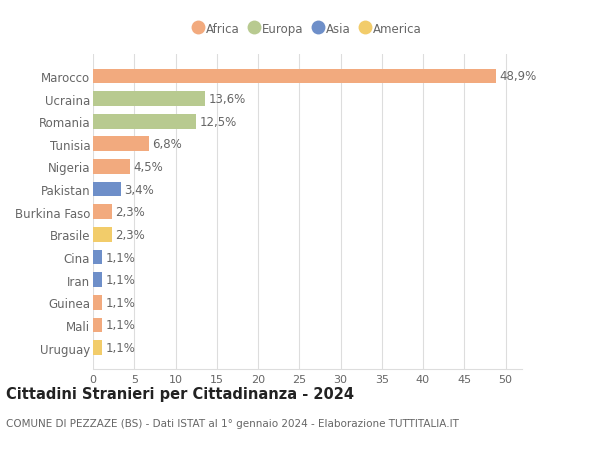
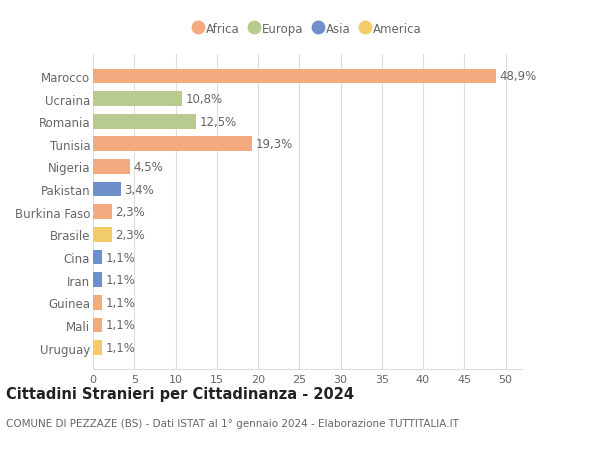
Ucraina: 13,6% -> 10,8%
Tunisia: 6,8% -> 19,3%
